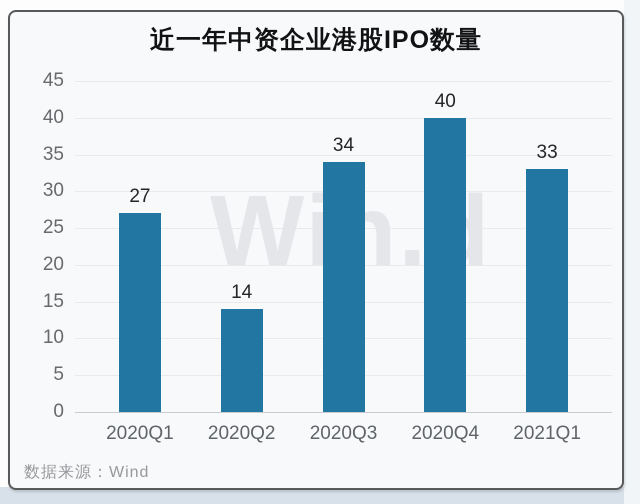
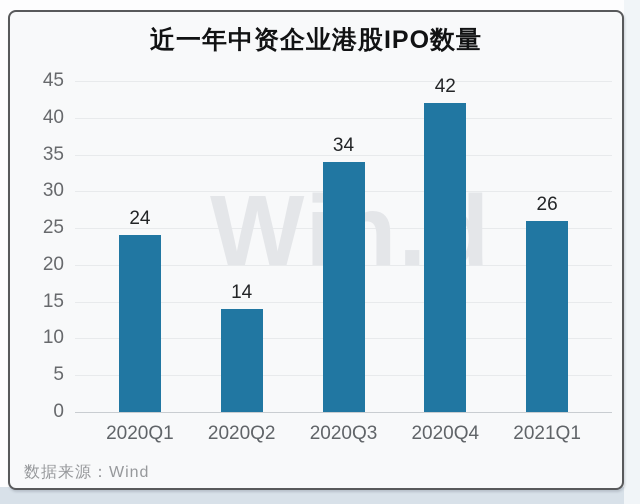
2020Q1: 27 -> 24
2020Q4: 40 -> 42
2021Q1: 33 -> 26
